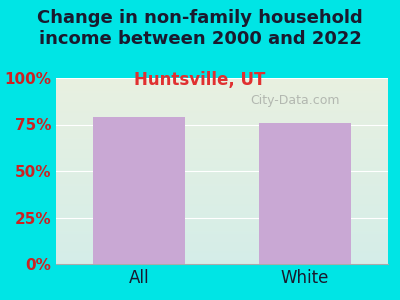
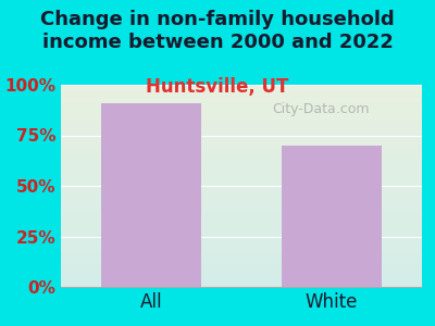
All: 79% -> 91%
White: 76% -> 70%
